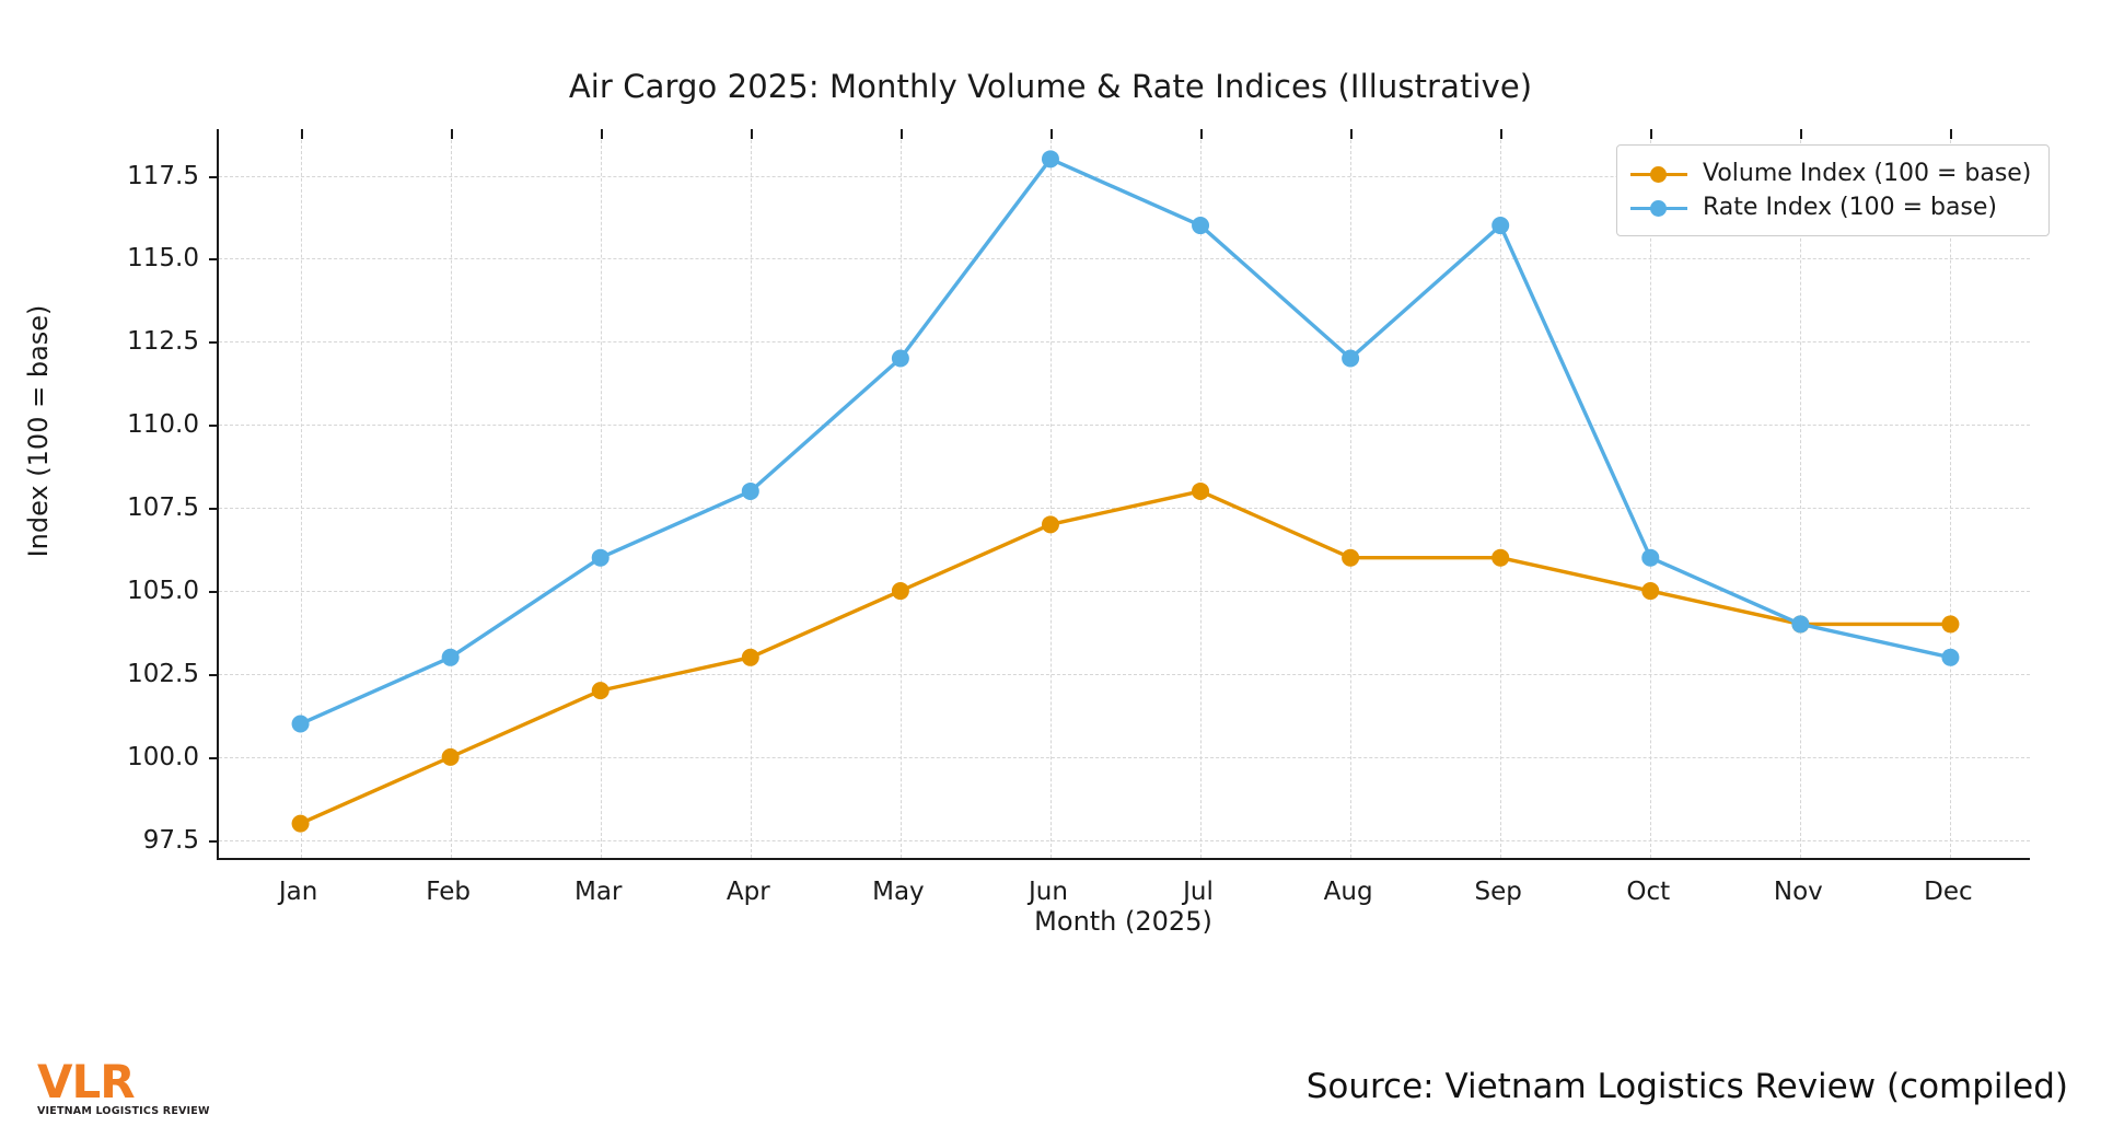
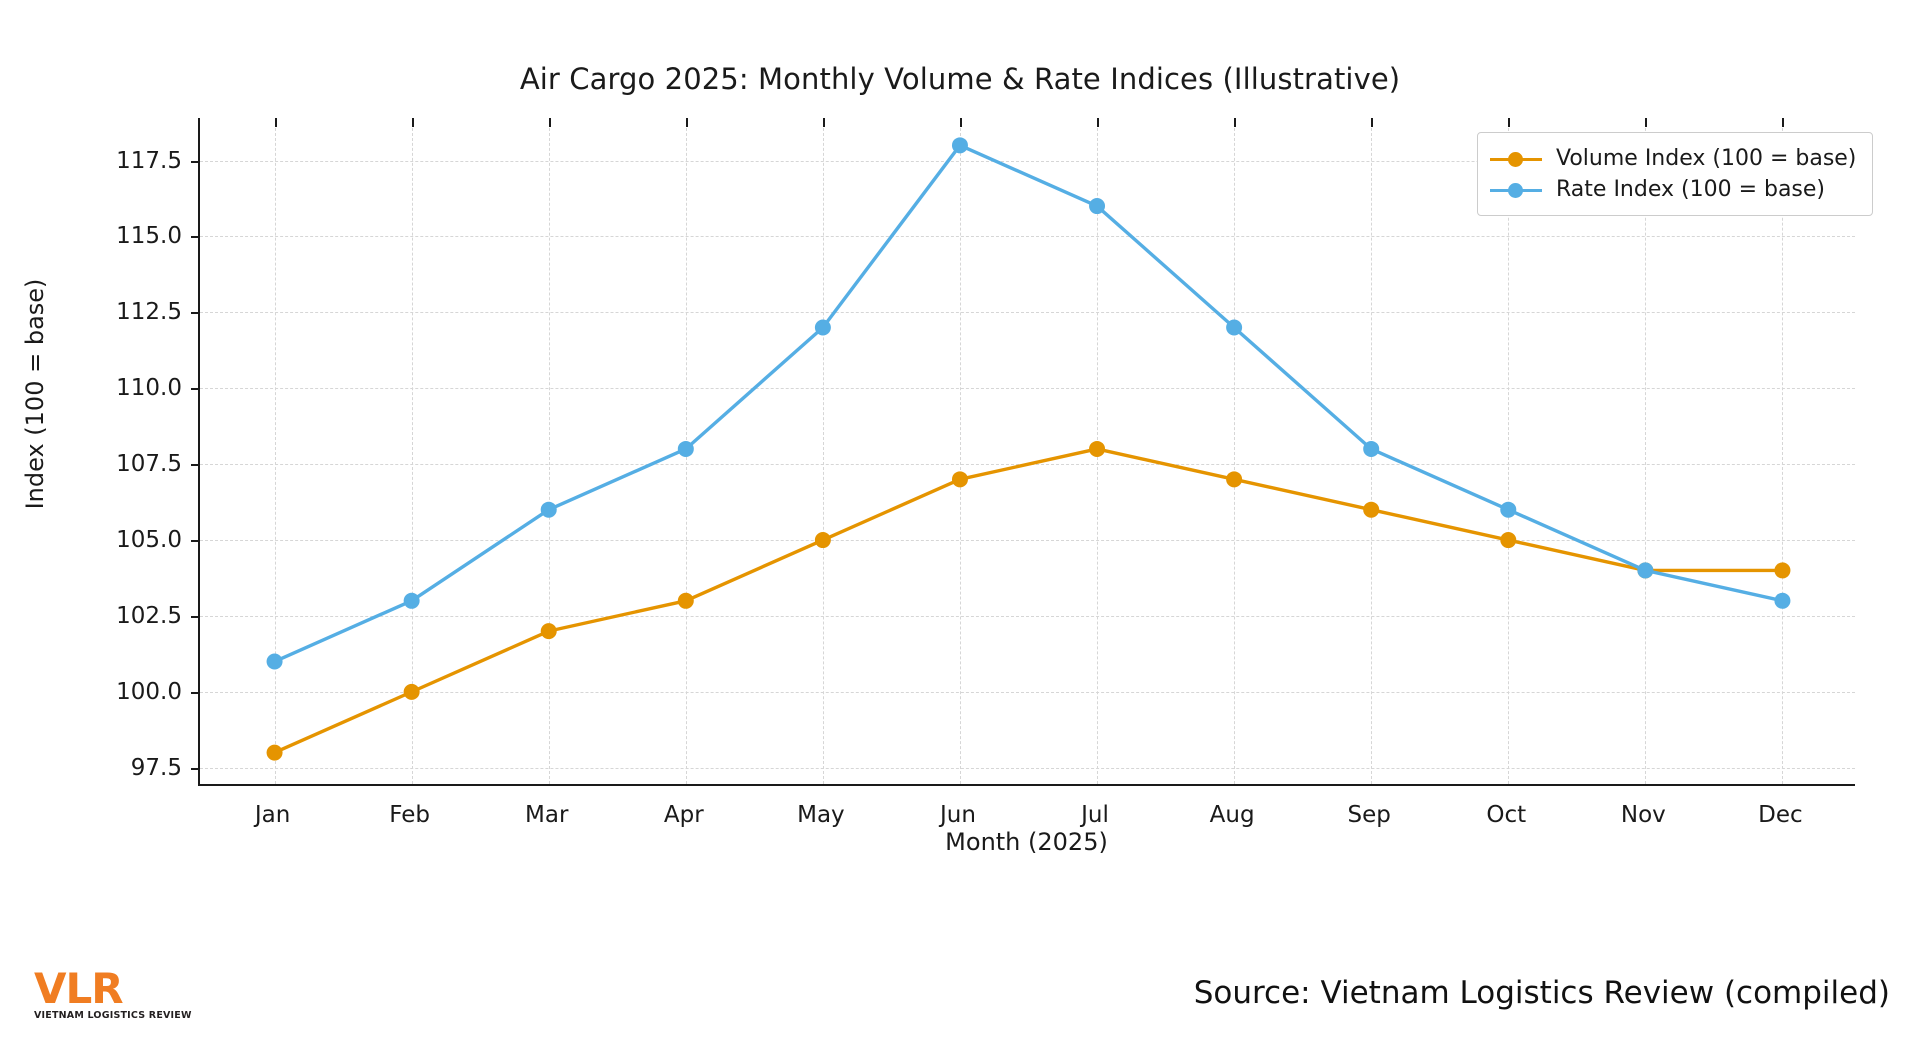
Volume Index (100 = base)/Aug: 106 -> 107
Rate Index (100 = base)/Sep: 116 -> 108
